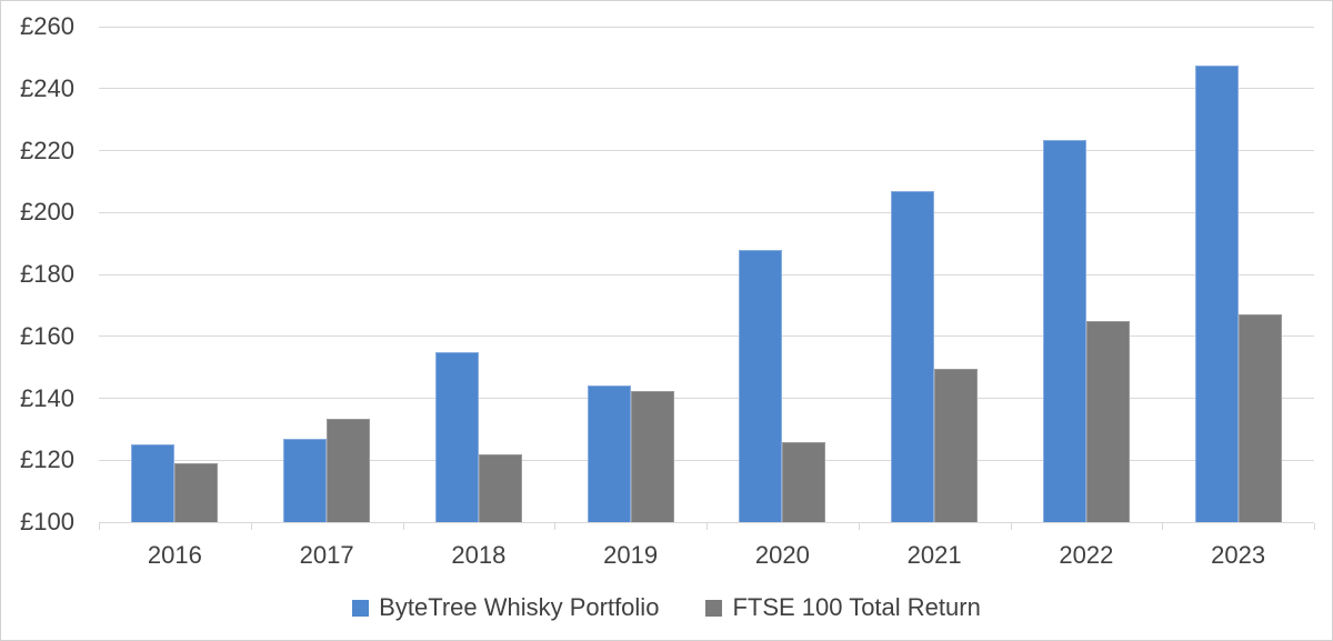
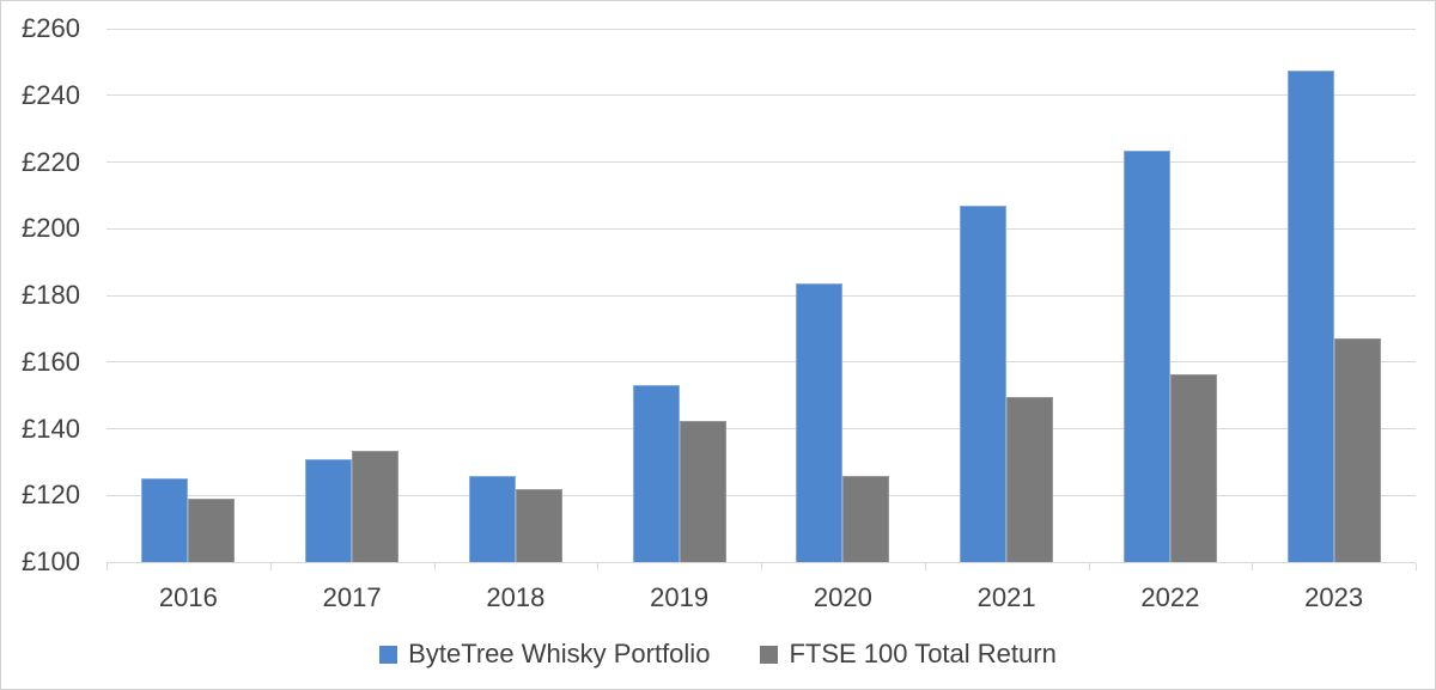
ByteTree Whisky Portfolio/2017: £127 -> £131
ByteTree Whisky Portfolio/2018: £155 -> £126
ByteTree Whisky Portfolio/2019: £144 -> £153
ByteTree Whisky Portfolio/2020: £188 -> £184
FTSE 100 Total Return/2022: £165 -> £156
